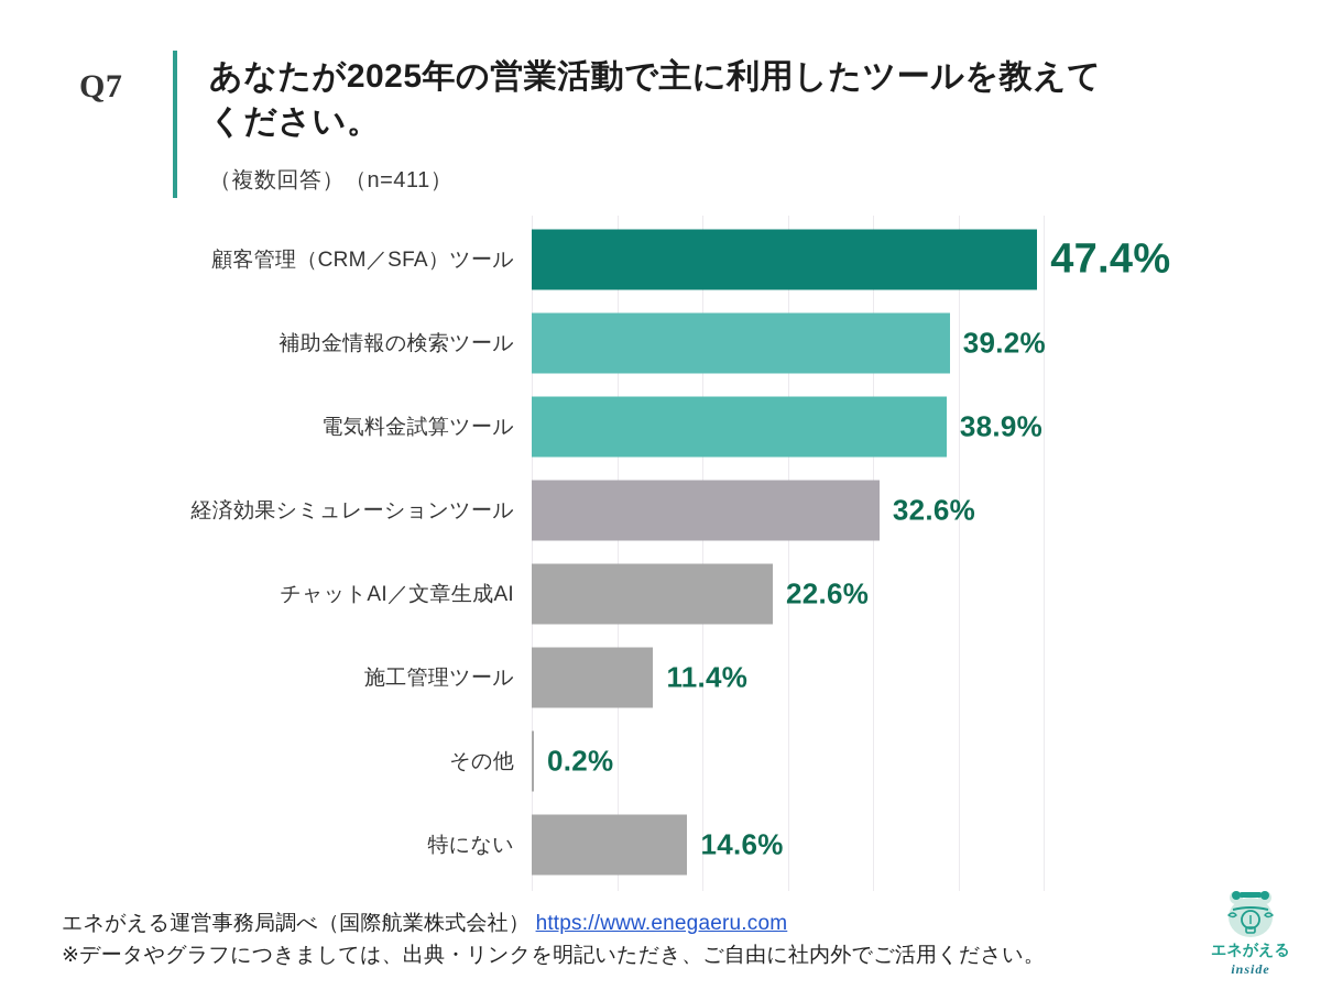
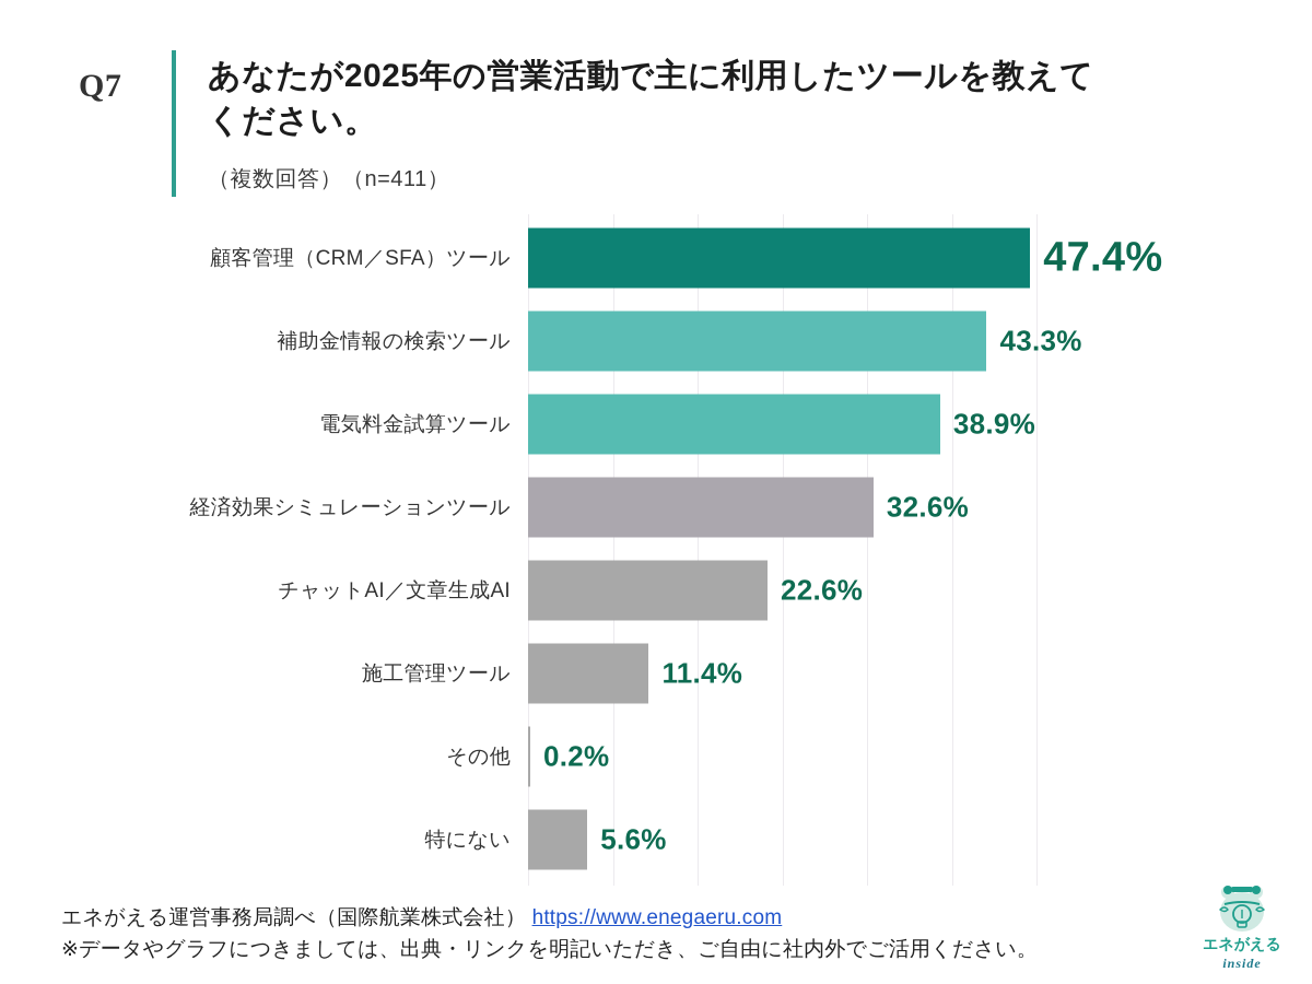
補助金情報の検索ツール: 39.2% -> 43.3%
特にない: 14.6% -> 5.6%
